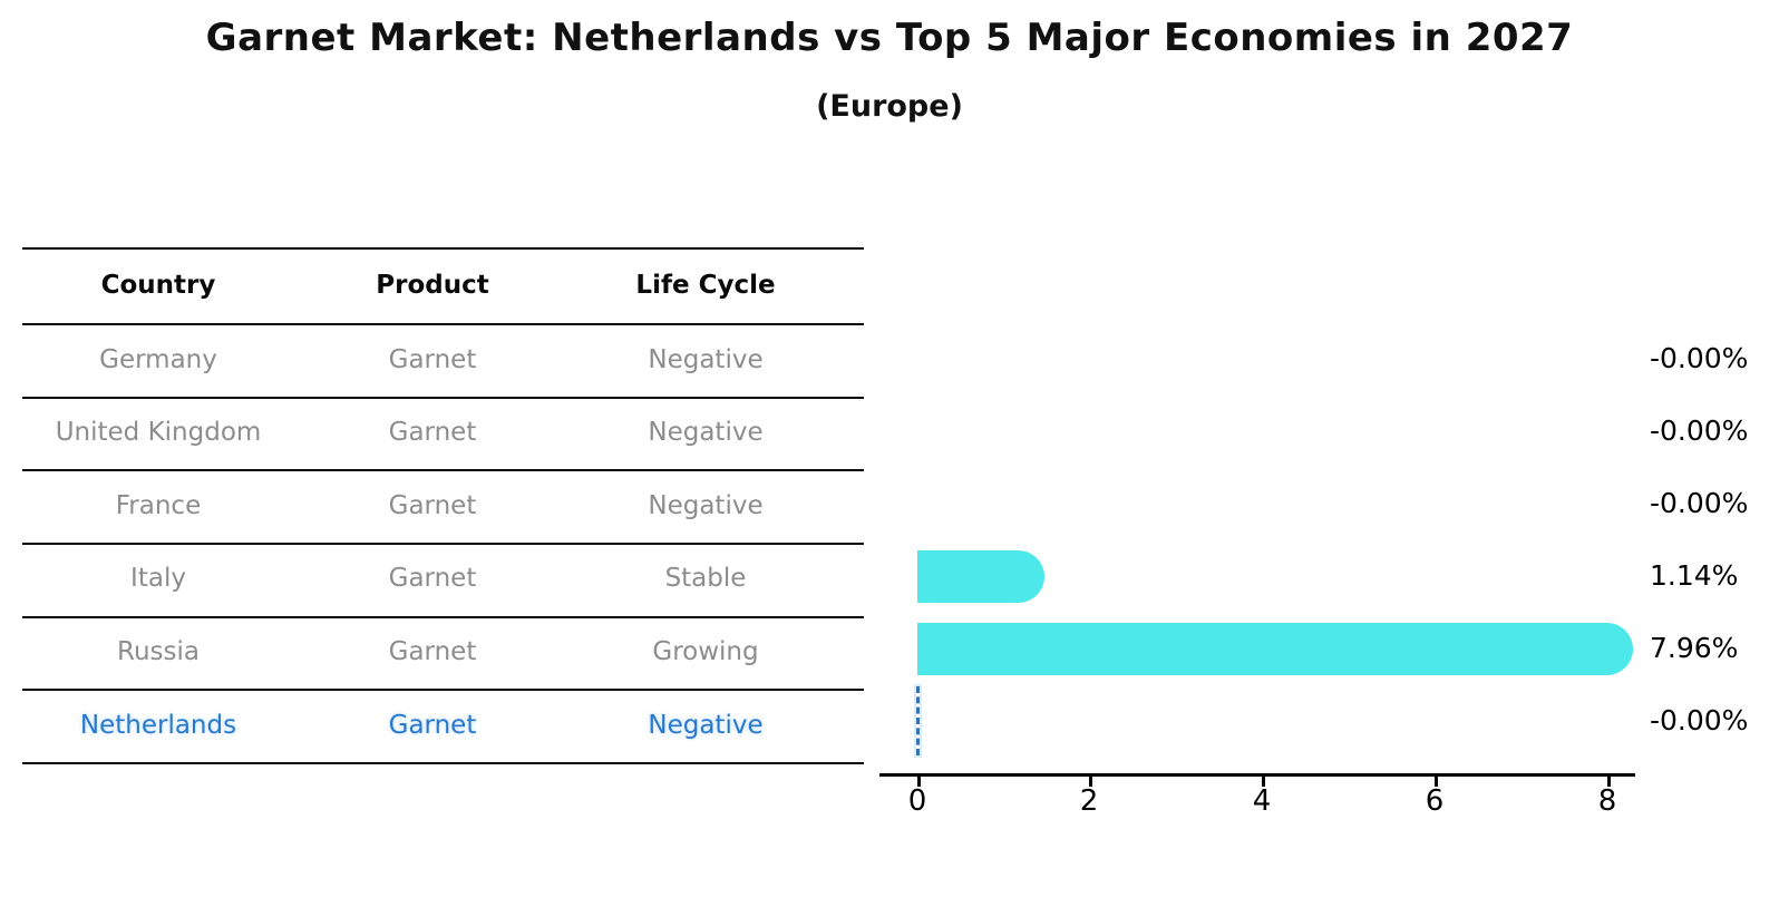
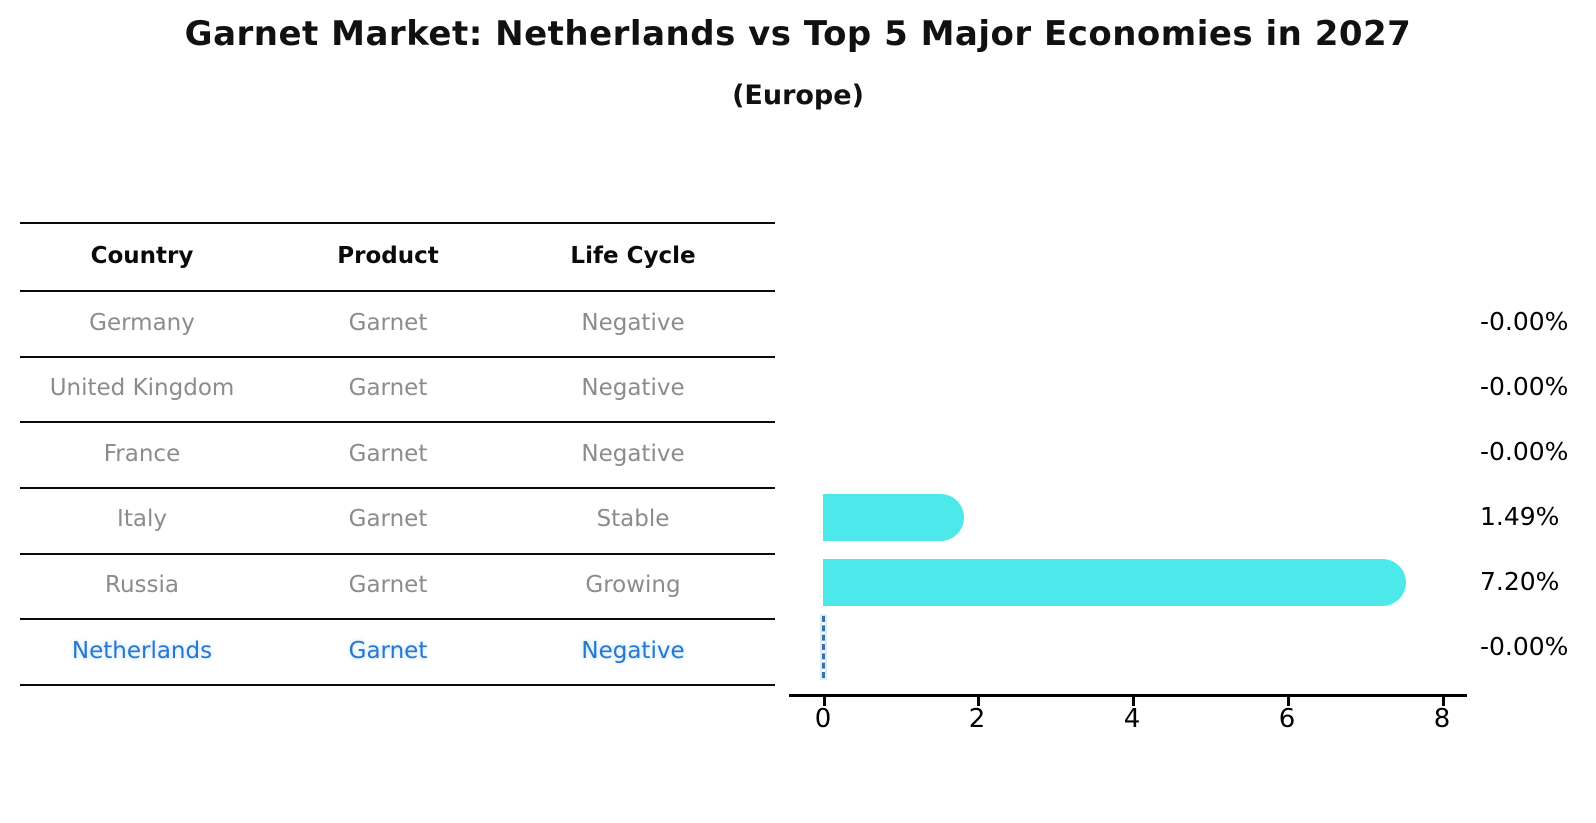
Italy: 1.14% -> 1.49%
Russia: 7.96% -> 7.20%
